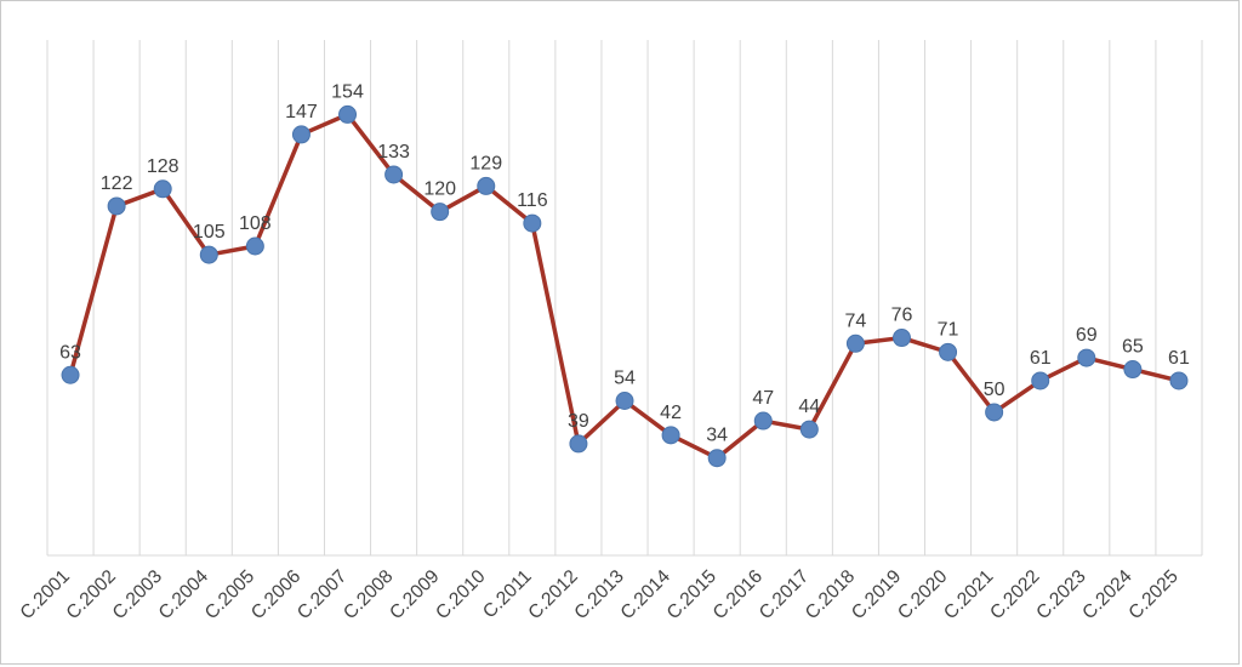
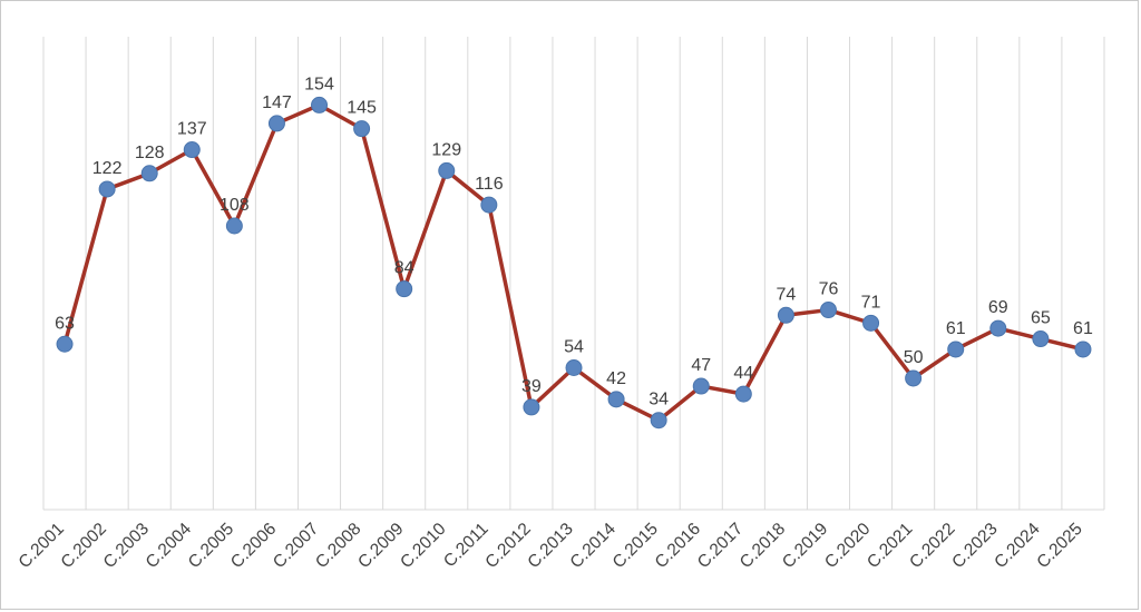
C.2004: 105 -> 137
C.2008: 133 -> 145
C.2009: 120 -> 84
